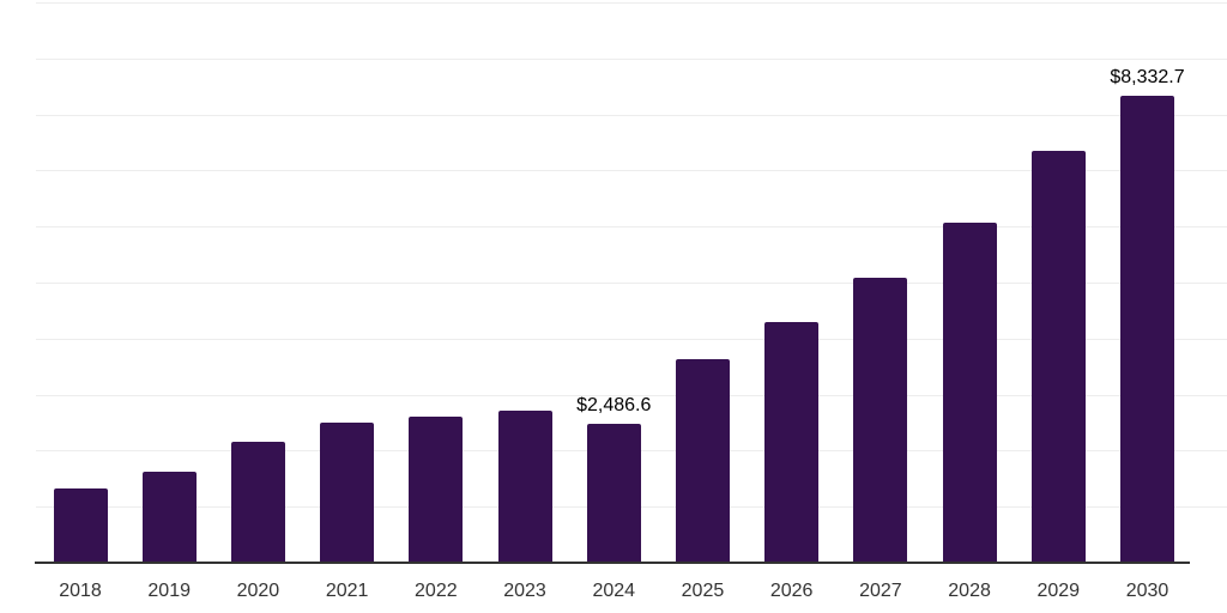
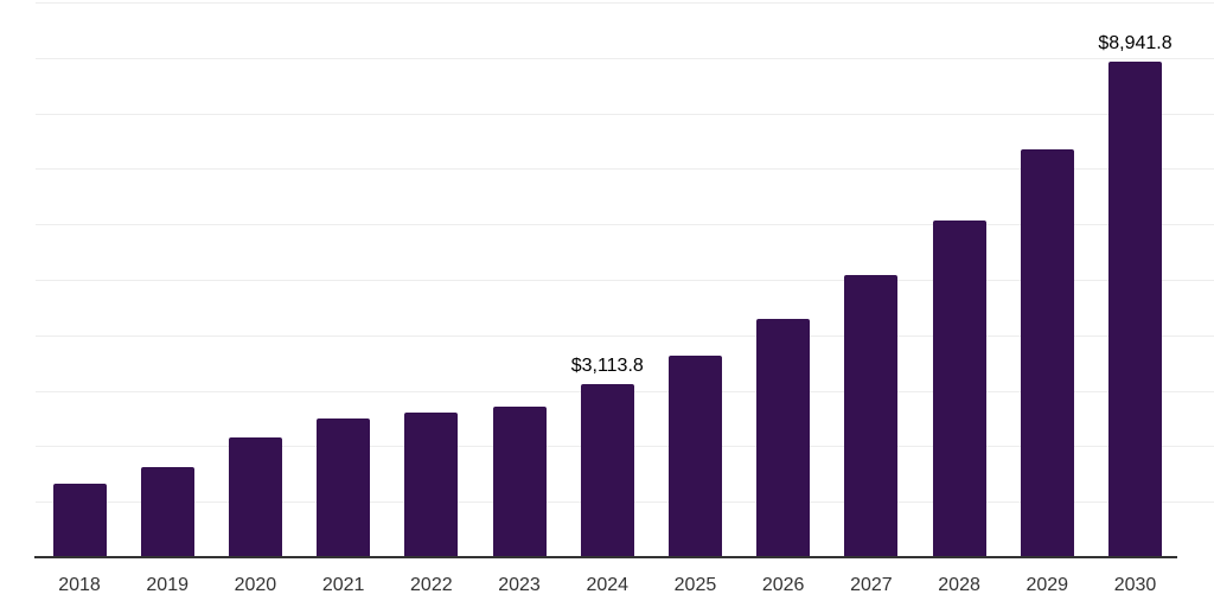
2024: $2,486.6 -> $3,113.8
2030: $8,332.7 -> $8,941.8
